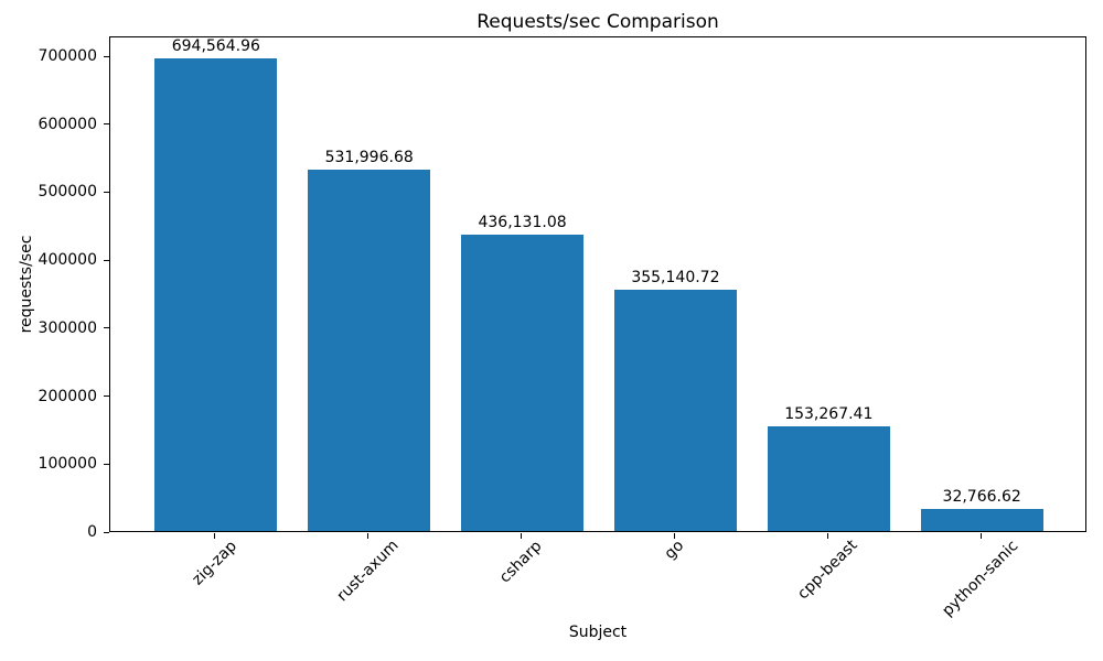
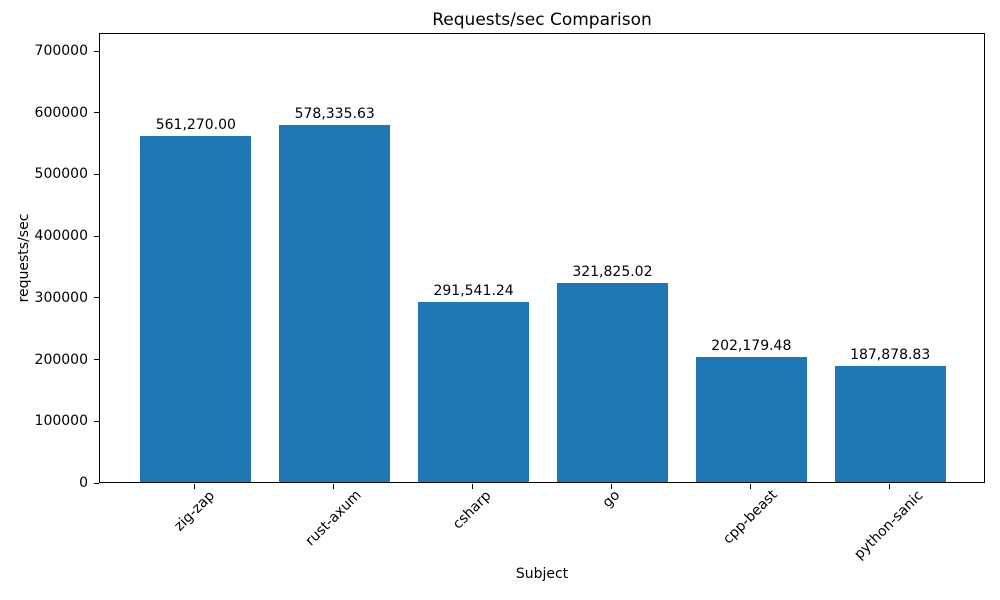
zig-zap: 694,564.96 -> 561,270.00
rust-axum: 531,996.68 -> 578,335.63
csharp: 436,131.08 -> 291,541.24
go: 355,140.72 -> 321,825.02
cpp-beast: 153,267.41 -> 202,179.48
python-sanic: 32,766.62 -> 187,878.83
